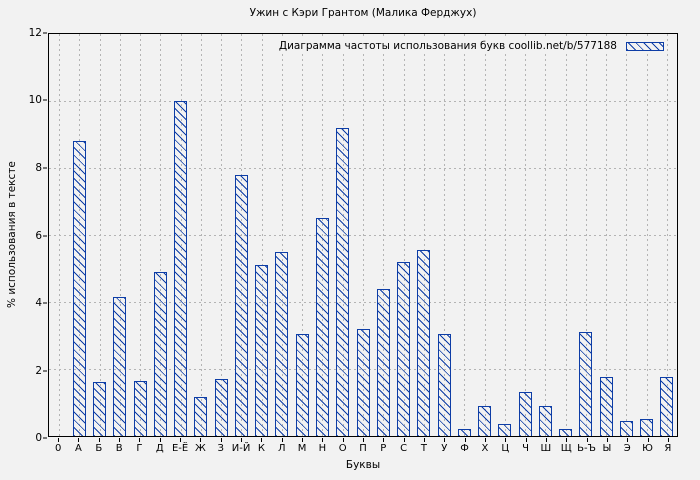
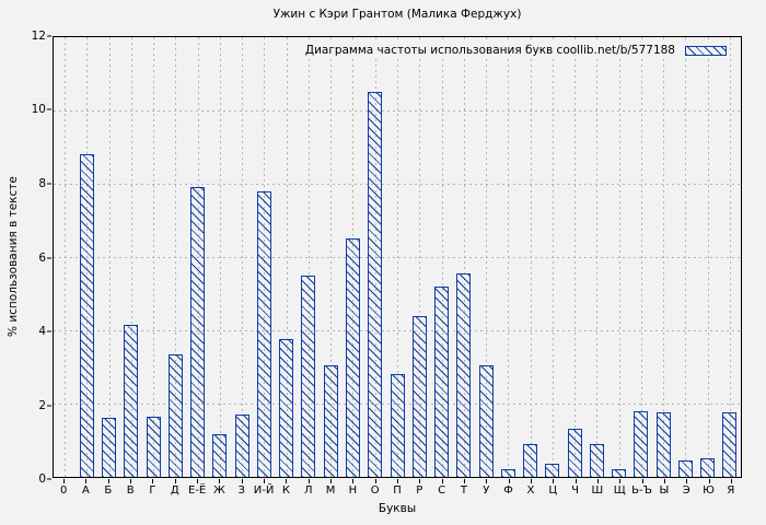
Д: 4.9 -> 3.4
Е-Ё: 10.0 -> 7.9
К: 5.1 -> 3.8
О: 9.2 -> 10.5
П: 3.2 -> 2.8
Ь-Ъ: 3.1 -> 1.8
